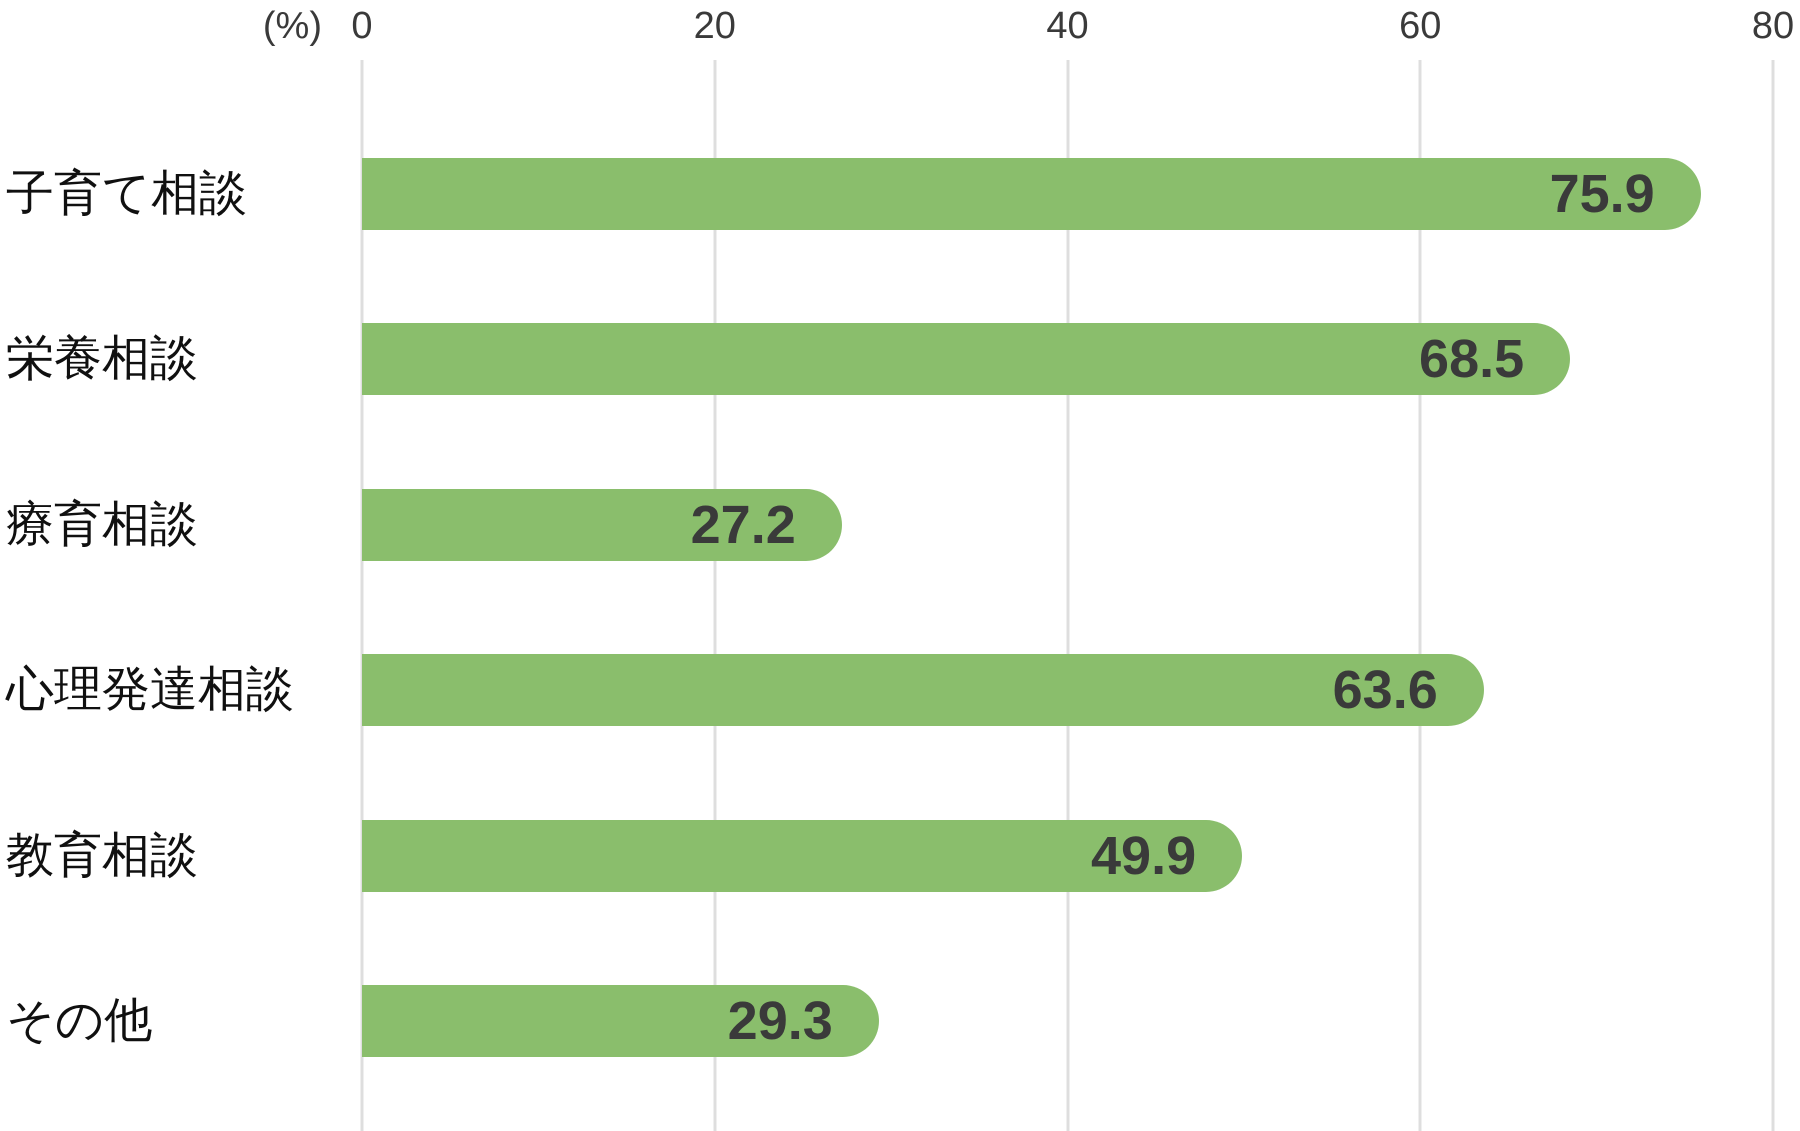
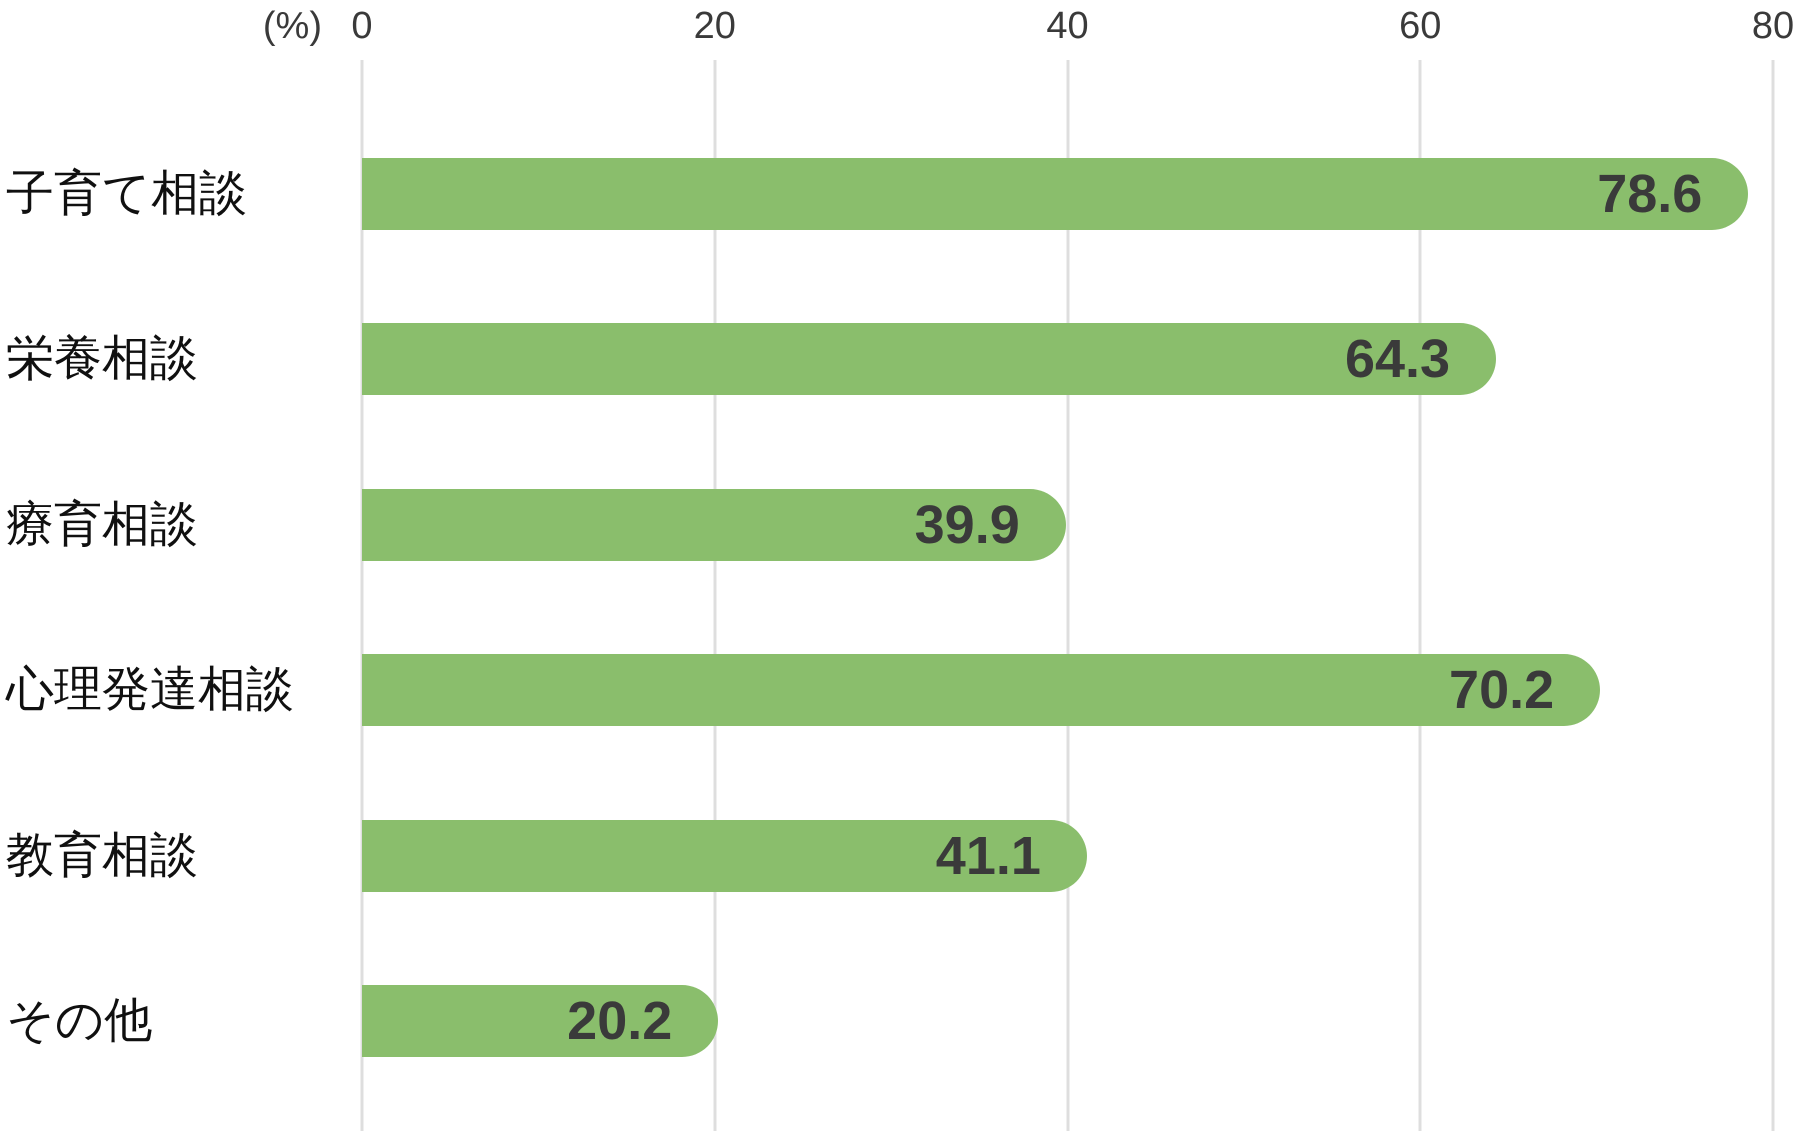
子育て相談: 75.9 -> 78.6
栄養相談: 68.5 -> 64.3
療育相談: 27.2 -> 39.9
心理発達相談: 63.6 -> 70.2
教育相談: 49.9 -> 41.1
その他: 29.3 -> 20.2
